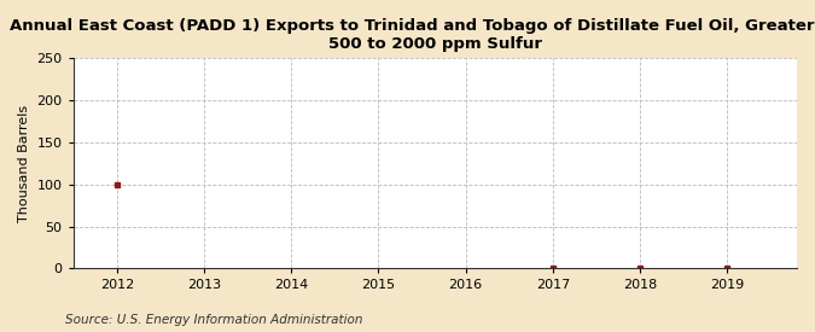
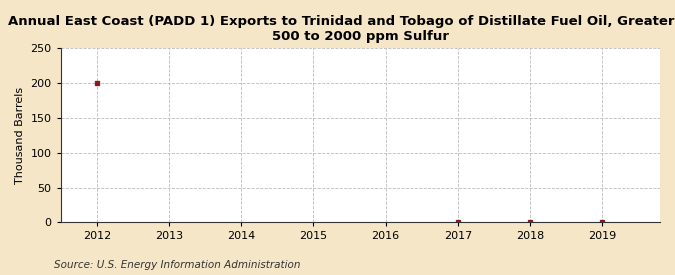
2012: 100 -> 200
